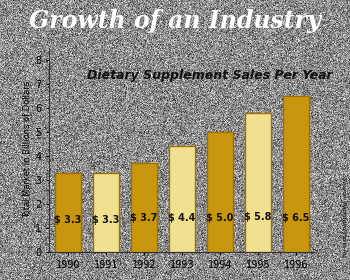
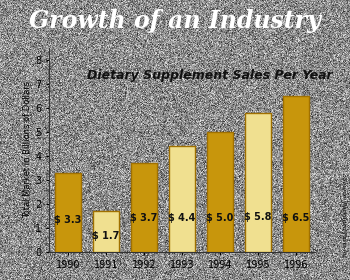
1991: 3.3 -> 1.7
